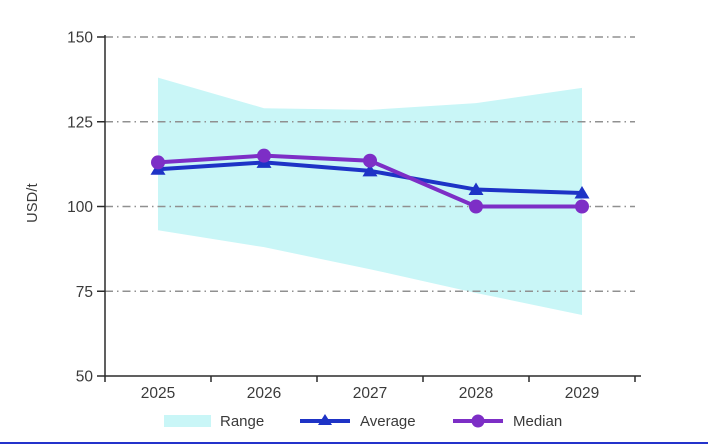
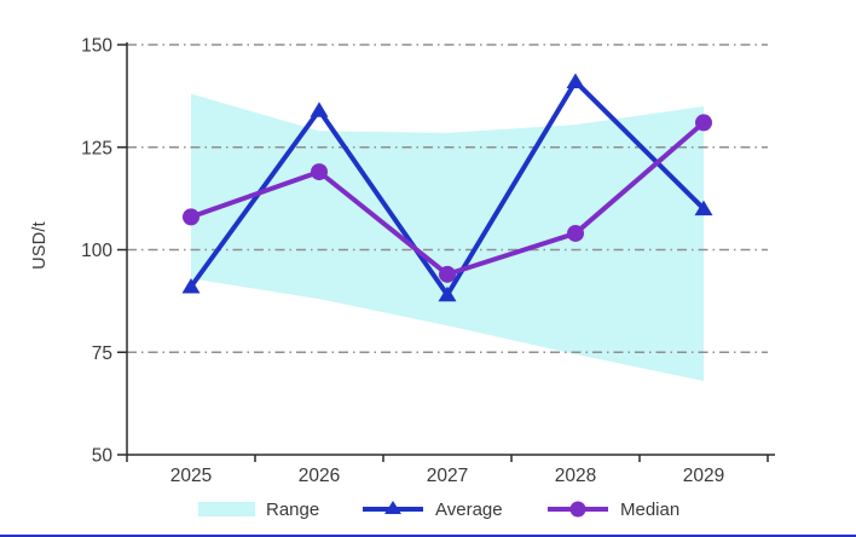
Average/2025: 111 -> 91
Median/2025: 113 -> 108
Average/2026: 113 -> 134
Median/2026: 115 -> 119
Average/2027: 110 -> 89
Median/2027: 114 -> 94
Average/2028: 105 -> 141
Median/2028: 100 -> 104
Average/2029: 104 -> 110
Median/2029: 100 -> 131
